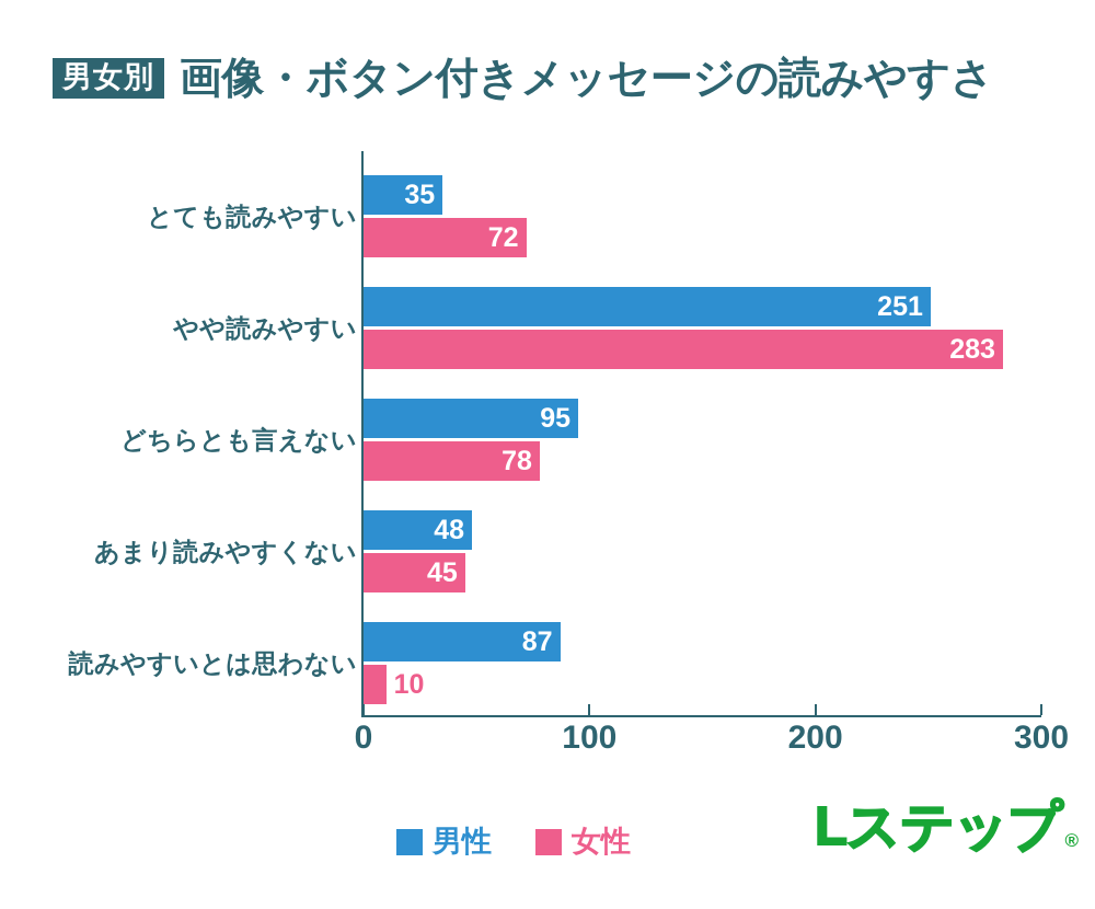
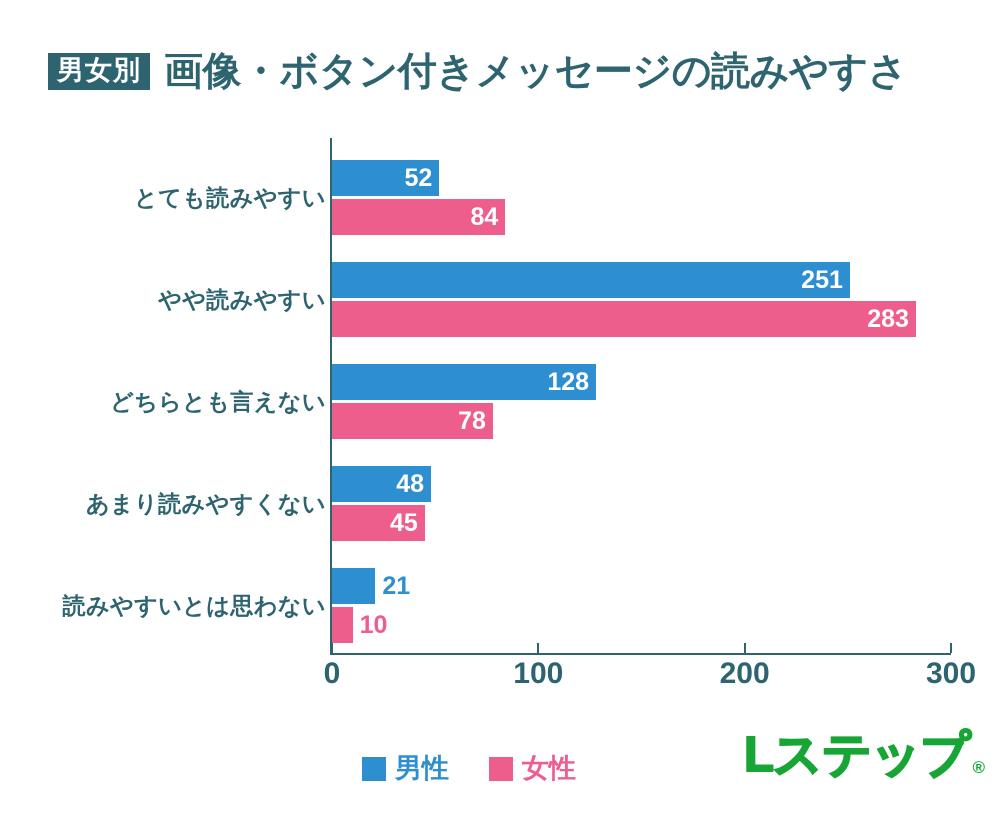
男性/とても読みやすい: 35 -> 52
女性/とても読みやすい: 72 -> 84
男性/どちらとも言えない: 95 -> 128
男性/読みやすいとは思わない: 87 -> 21
